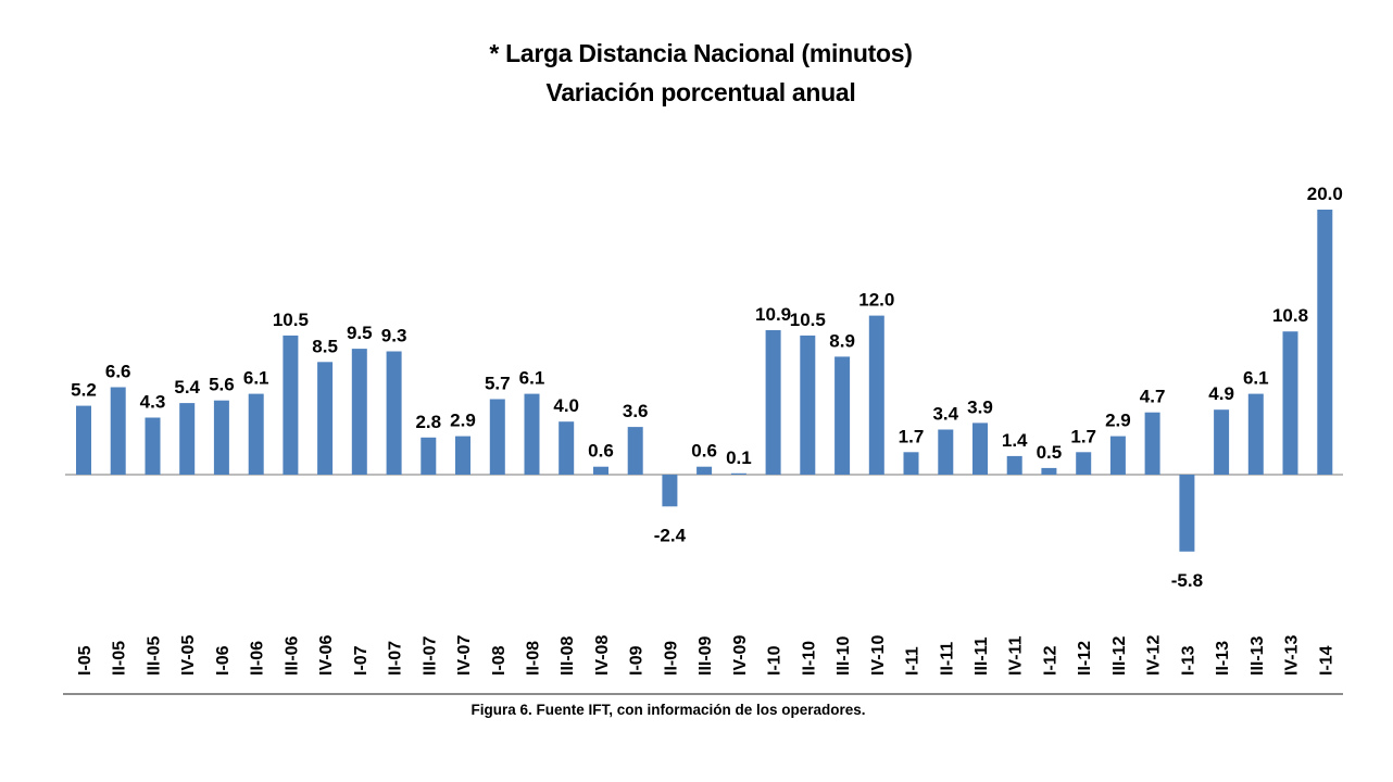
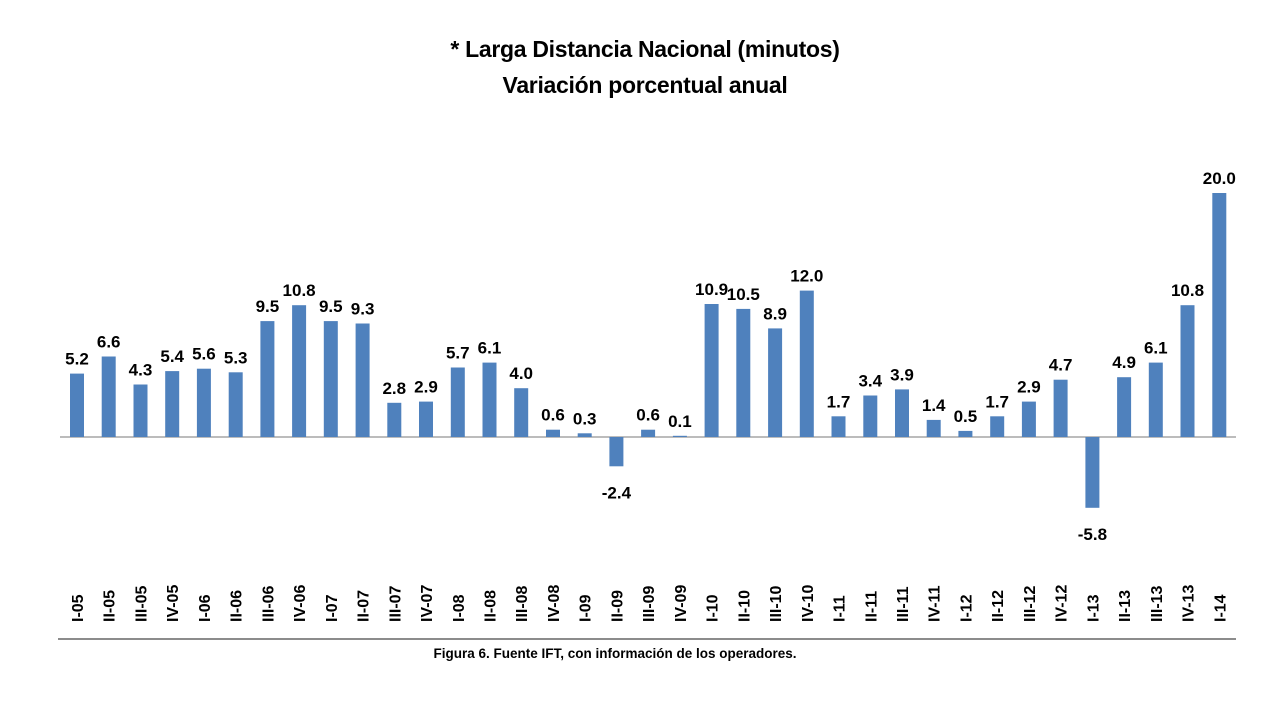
II-06: 6.1 -> 5.3
III-06: 10.5 -> 9.5
IV-06: 8.5 -> 10.8
I-09: 3.6 -> 0.3
